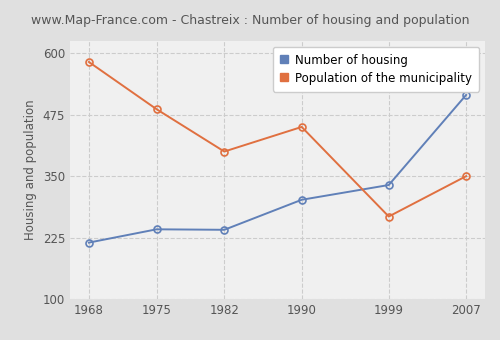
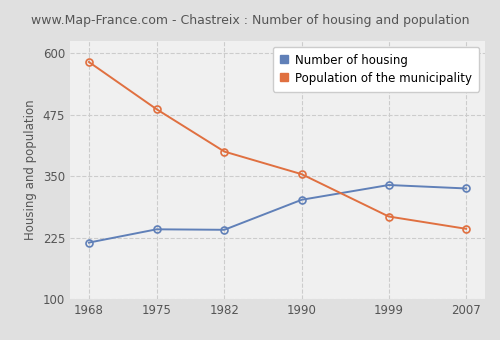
Population of the municipality/1990: 450 -> 354
Number of housing/2007: 515 -> 325
Population of the municipality/2007: 350 -> 243
